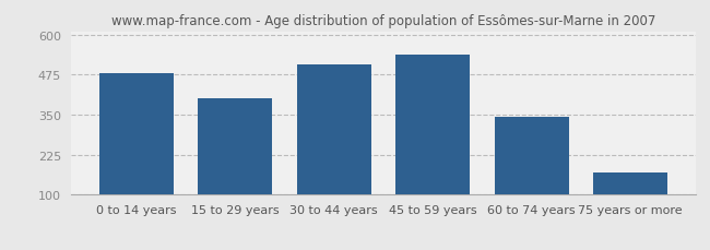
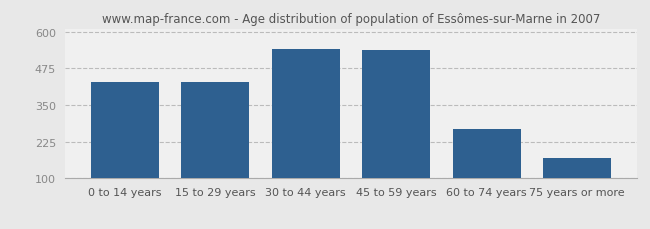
0 to 14 years: 481 -> 430
15 to 29 years: 400 -> 430
30 to 44 years: 508 -> 540
60 to 74 years: 344 -> 270
